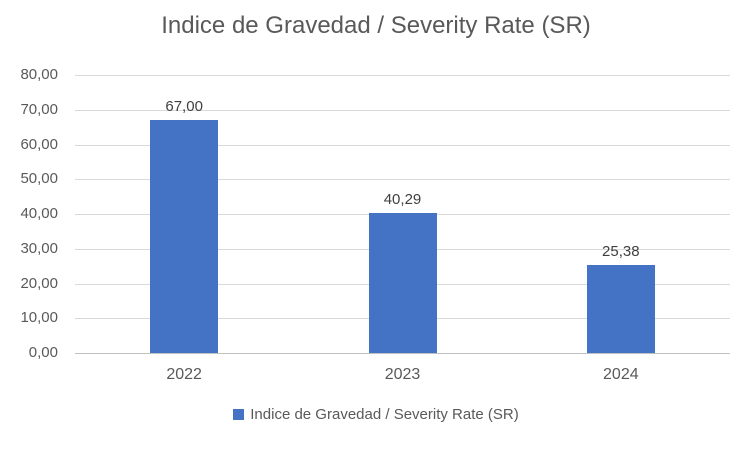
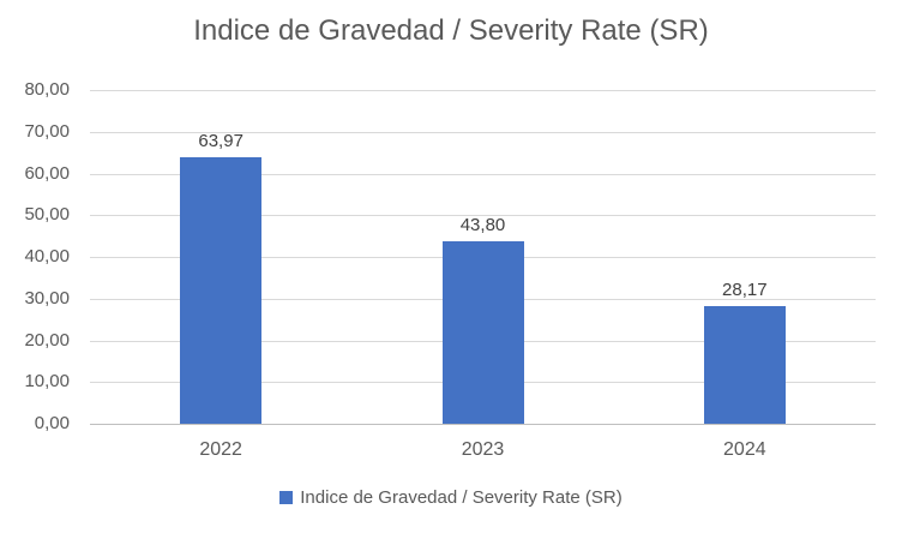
2022: 67,00 -> 63,97
2023: 40,29 -> 43,80
2024: 25,38 -> 28,17
